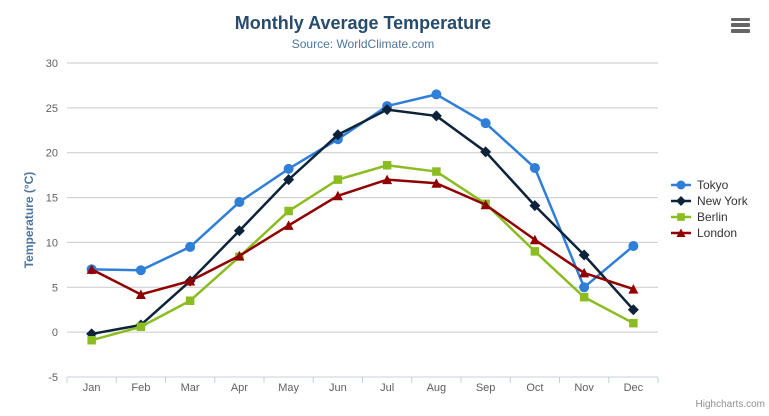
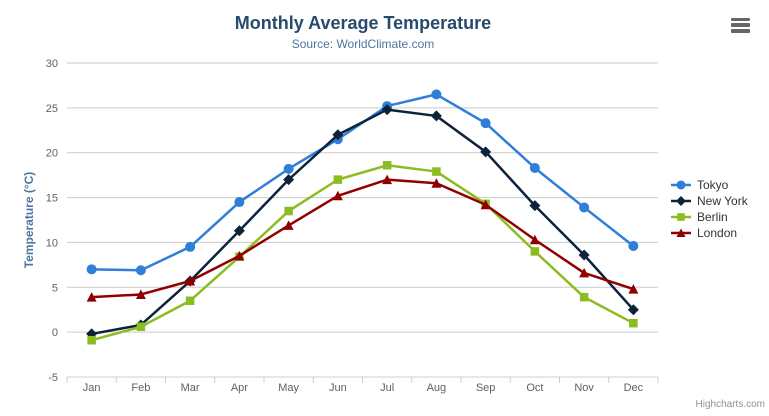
London/Jan: 7 -> 4
Tokyo/Nov: 5 -> 14
